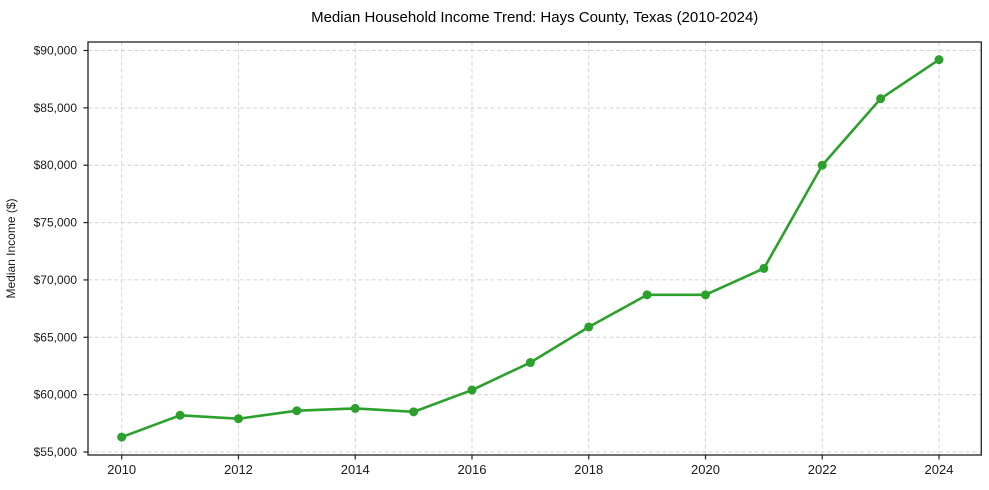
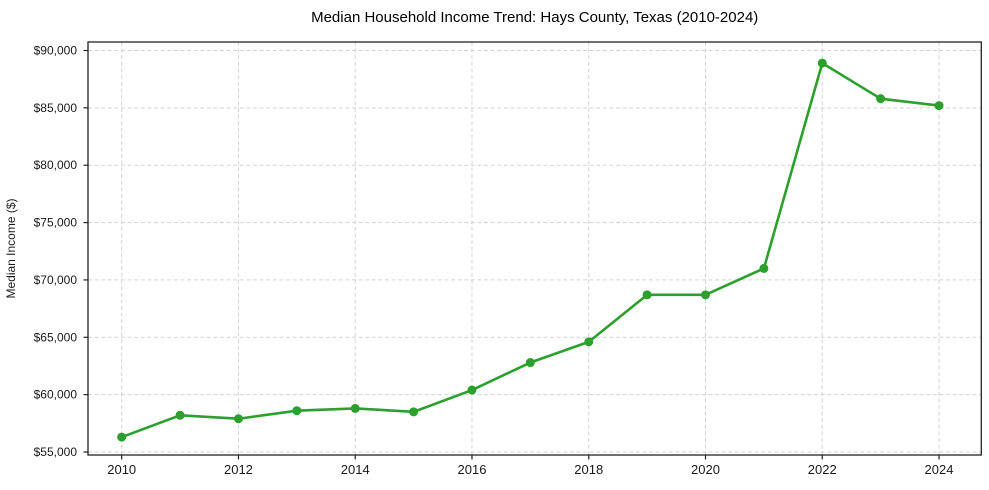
2018: $65900 -> $64600
2022: $80000 -> $88900
2024: $89200 -> $85200
